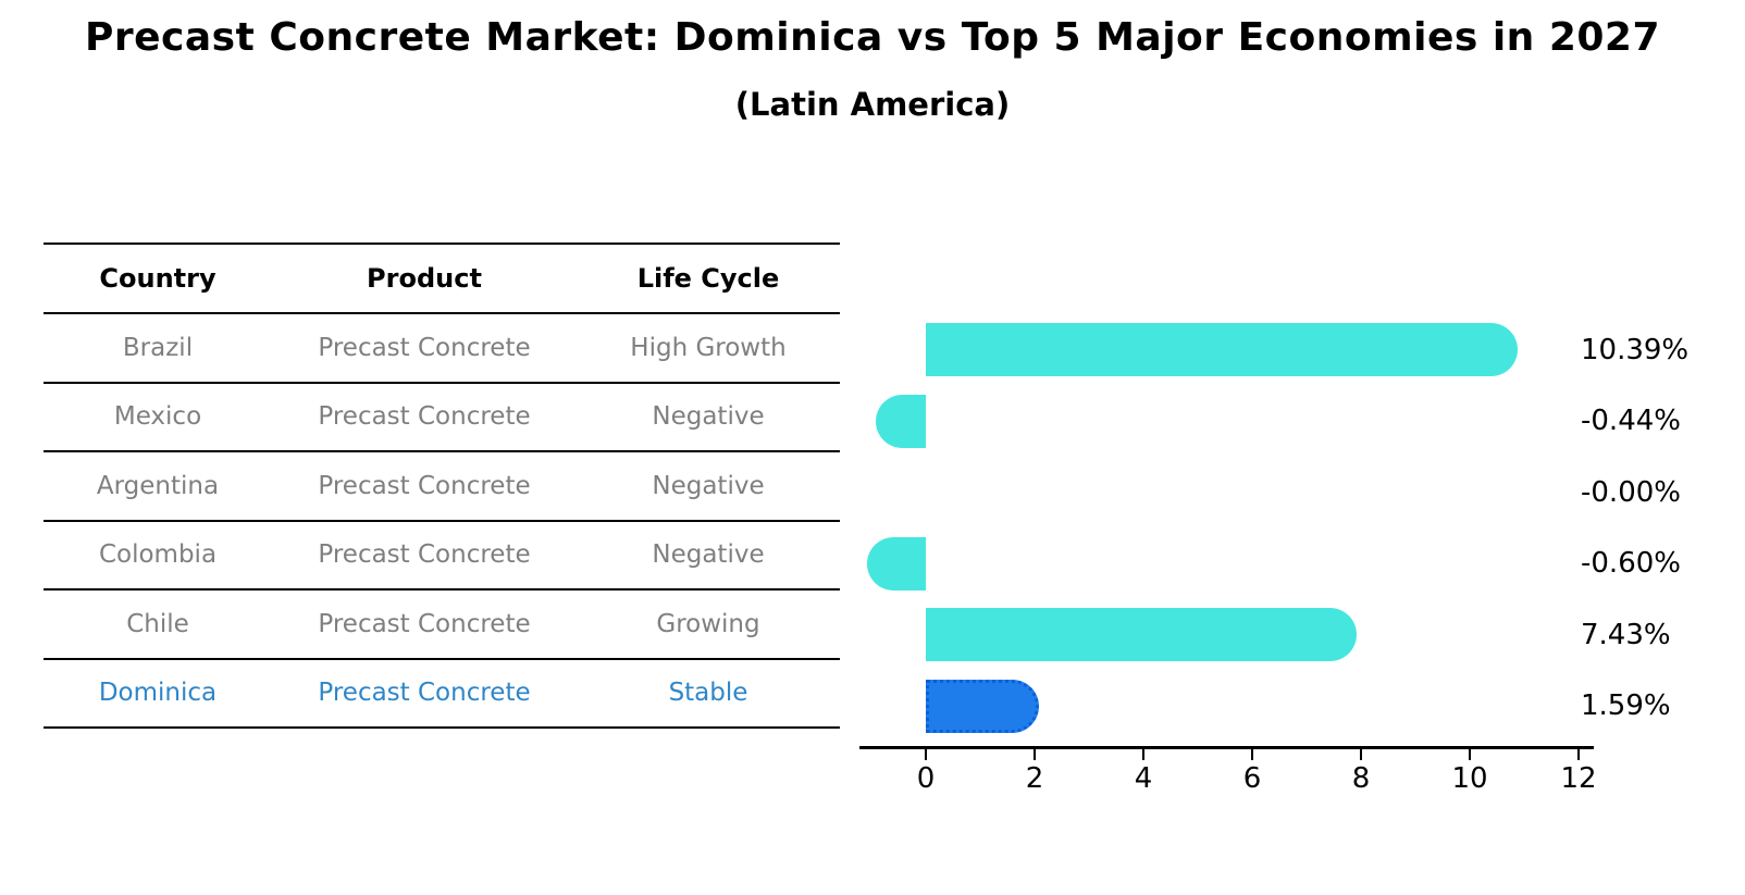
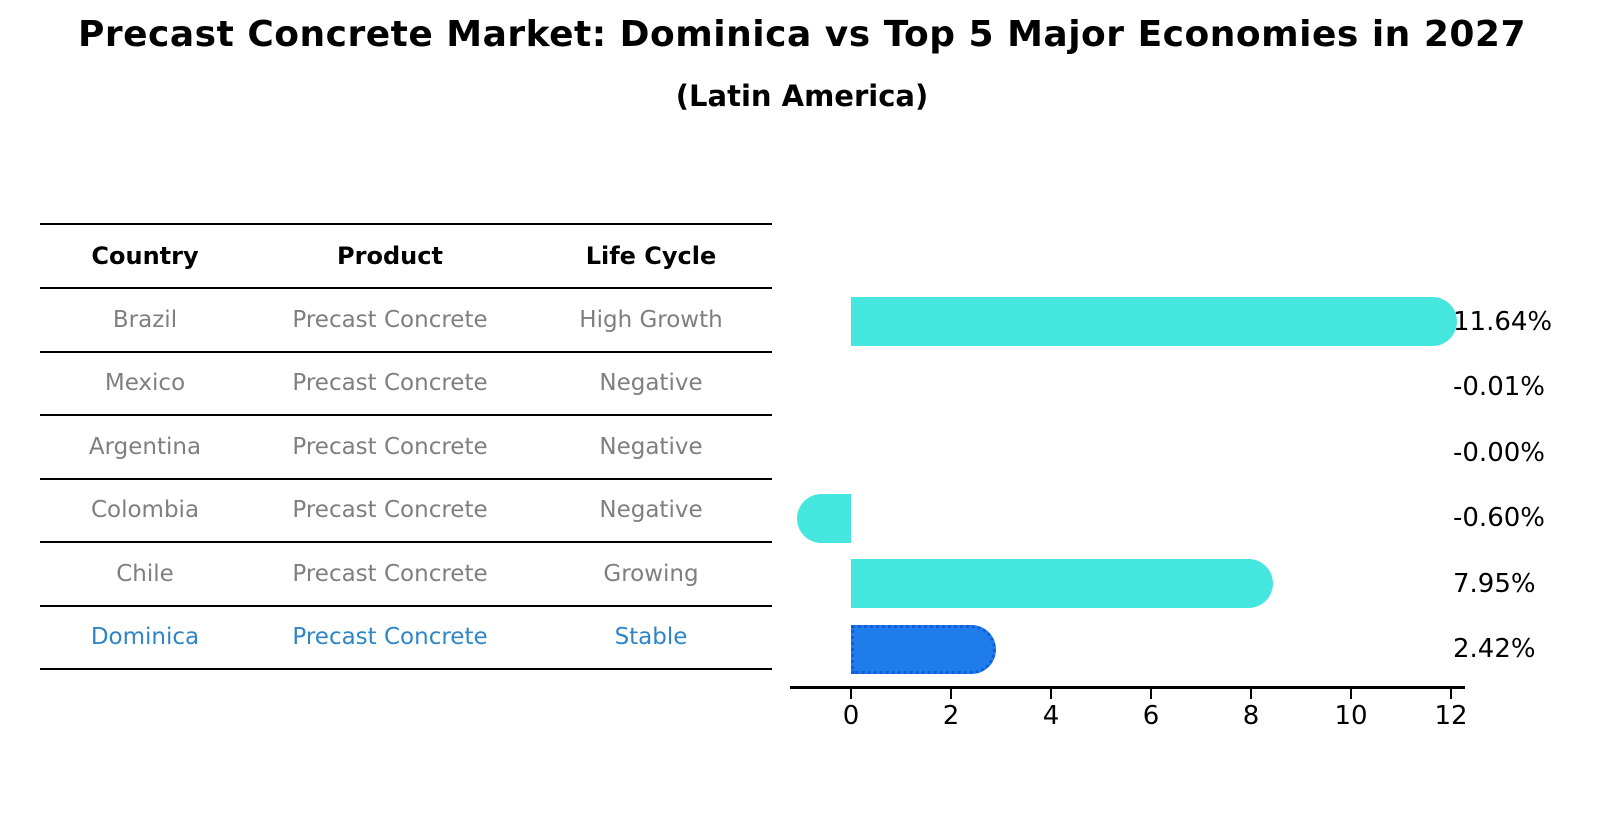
Brazil: 10.39% -> 11.64%
Mexico: -0.44% -> -0.01%
Chile: 7.43% -> 7.95%
Dominica: 1.59% -> 2.42%
